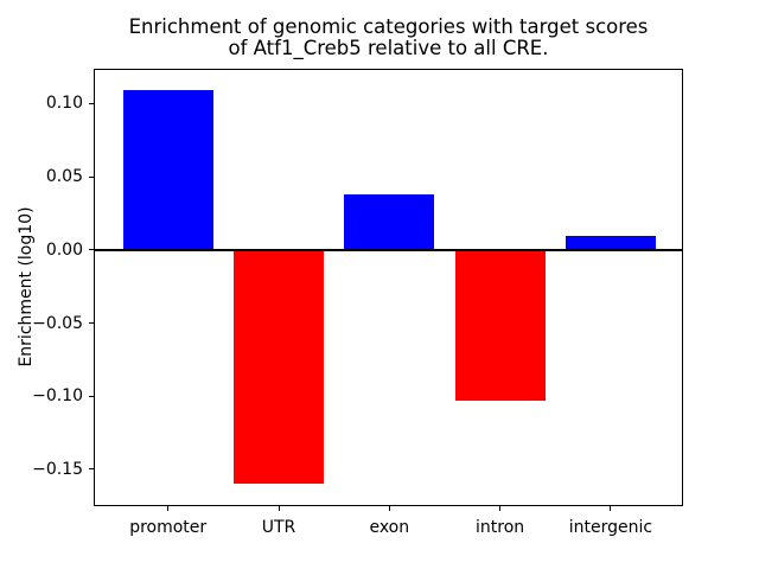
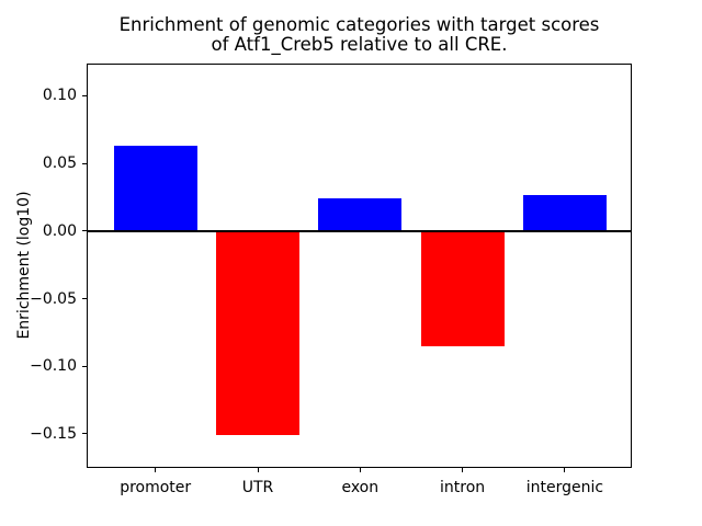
promoter: 0.109 -> 0.063
UTR: -0.160 -> -0.151
exon: 0.038 -> 0.024
intron: -0.103 -> -0.085
intergenic: 0.010 -> 0.027
